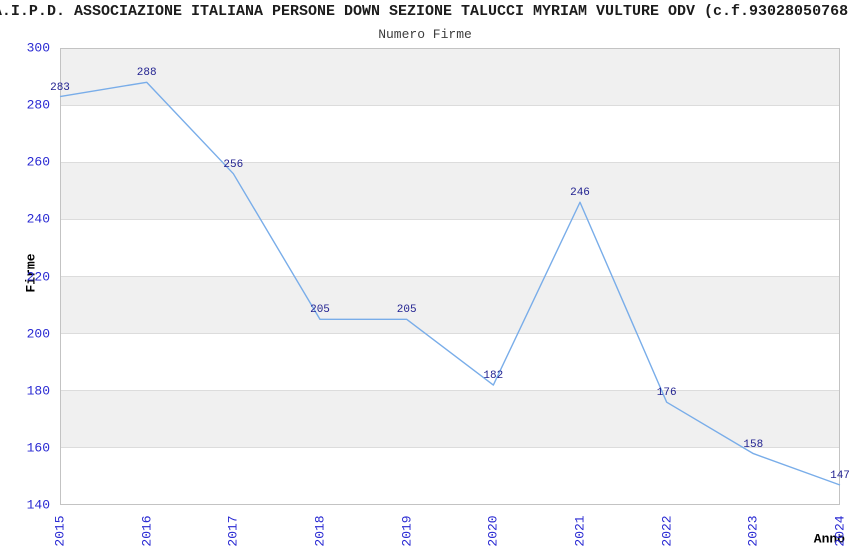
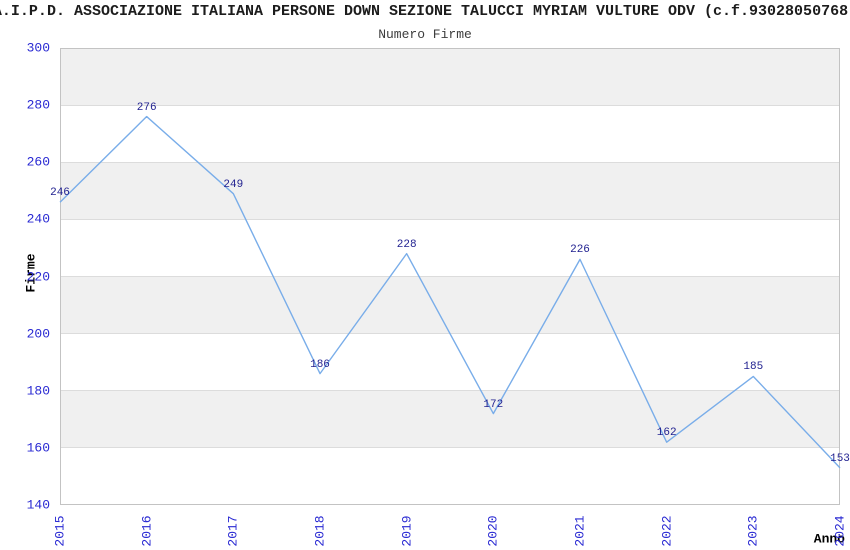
2015: 283 -> 246
2016: 288 -> 276
2017: 256 -> 249
2018: 205 -> 186
2019: 205 -> 228
2020: 182 -> 172
2021: 246 -> 226
2022: 176 -> 162
2023: 158 -> 185
2024: 147 -> 153
